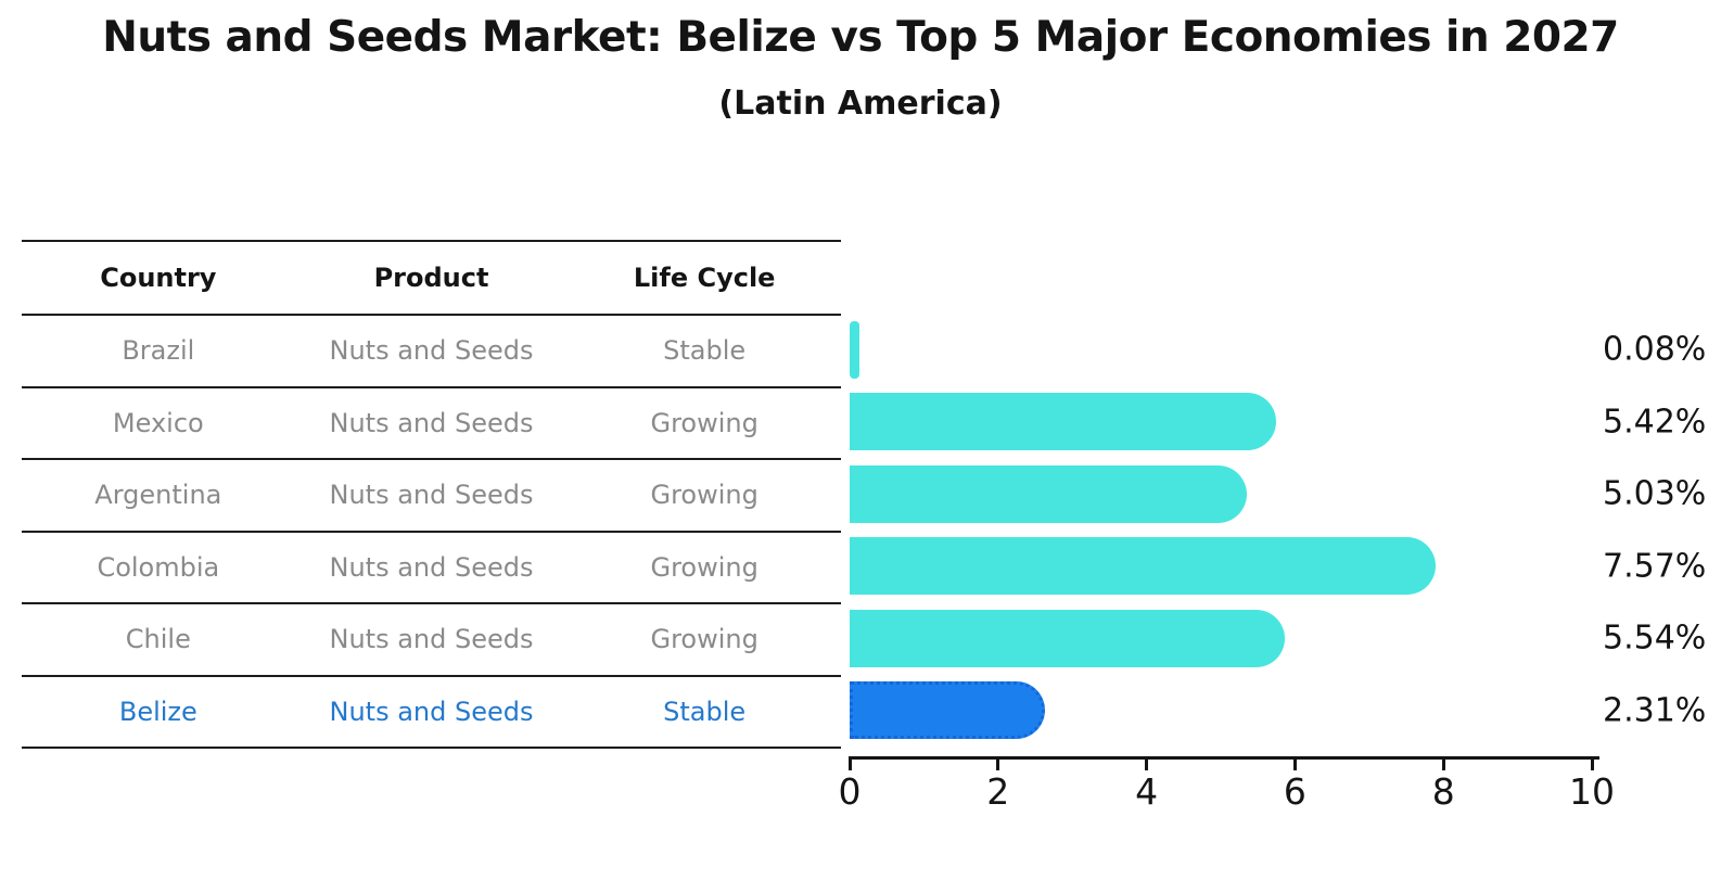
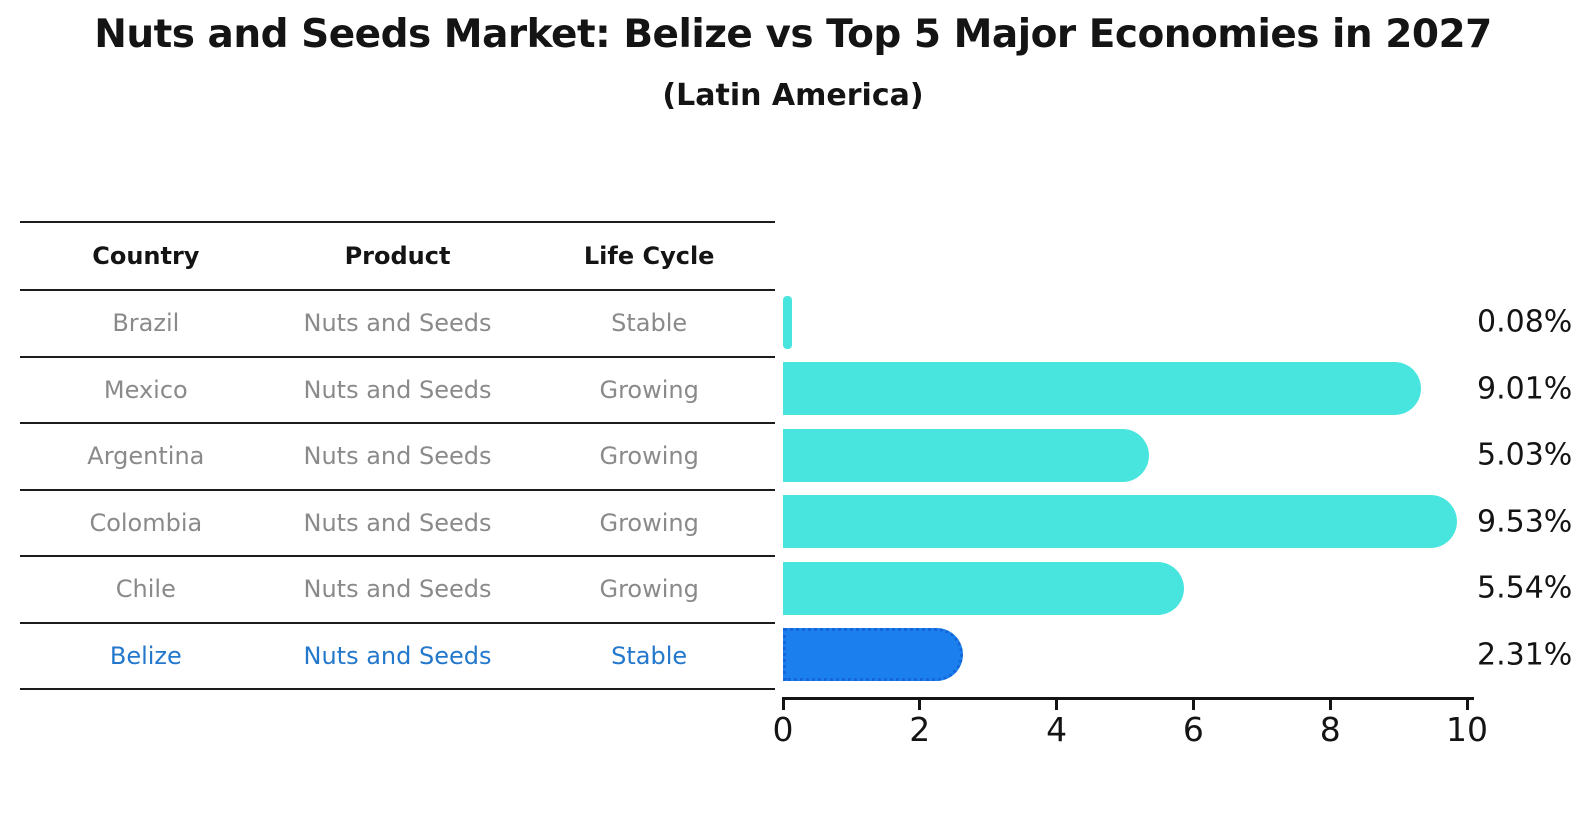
Mexico: 5.42% -> 9.01%
Colombia: 7.57% -> 9.53%
